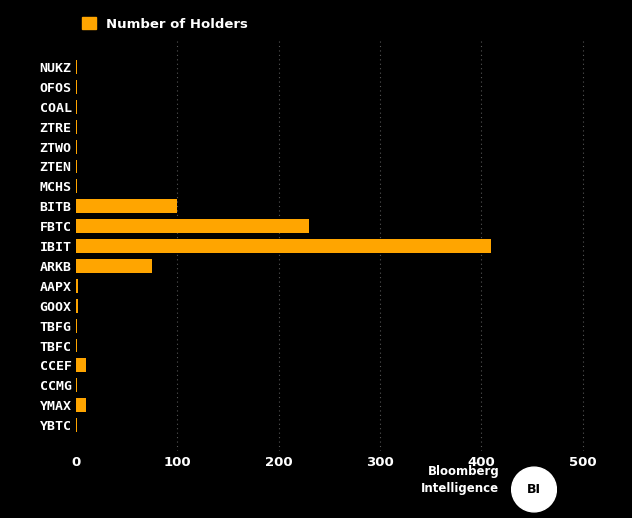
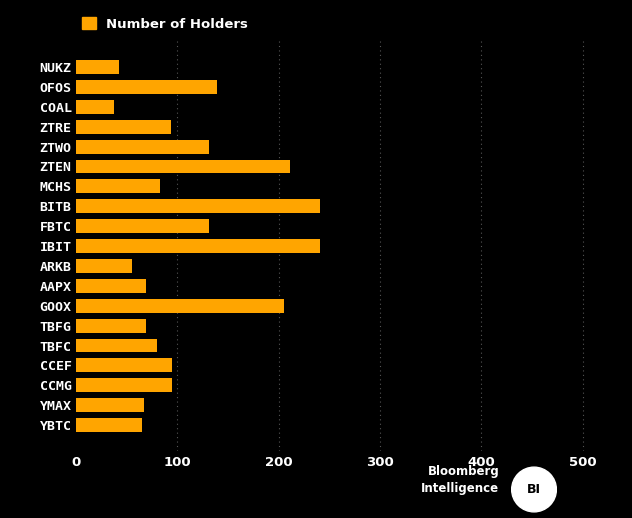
NUKZ: 1 -> 43
OFOS: 1 -> 139
COAL: 1 -> 38
ZTRE: 1 -> 94
ZTWO: 1 -> 131
ZTEN: 1 -> 211
MCHS: 1 -> 83
BITB: 100 -> 241
FBTC: 230 -> 131
IBIT: 410 -> 241
ARKB: 75 -> 55
AAPX: 2 -> 69
GOOX: 2 -> 205
TBFG: 1 -> 69
TBFC: 1 -> 80
CCEF: 10 -> 95
CCMG: 1 -> 95
YMAX: 10 -> 67
YBTC: 1 -> 65
